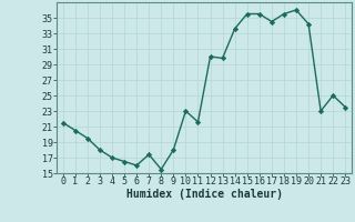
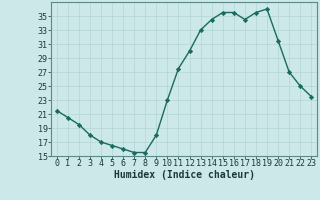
7: 17.4 -> 15.5
11: 21.6 -> 27.5
13: 29.8 -> 33.0
14: 33.6 -> 34.5
20: 34.2 -> 31.5
21: 23.0 -> 27.0
